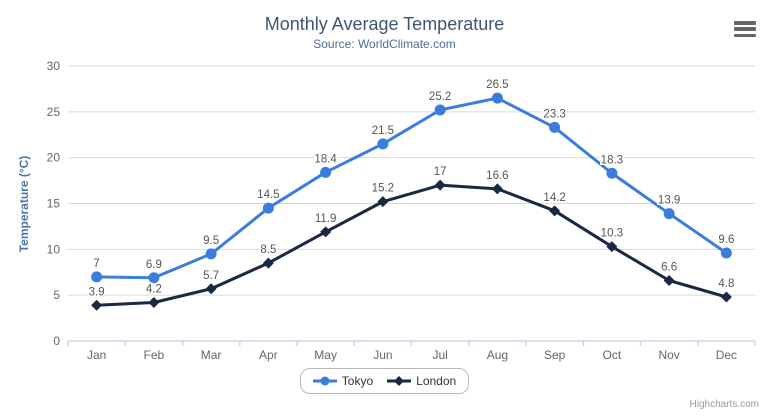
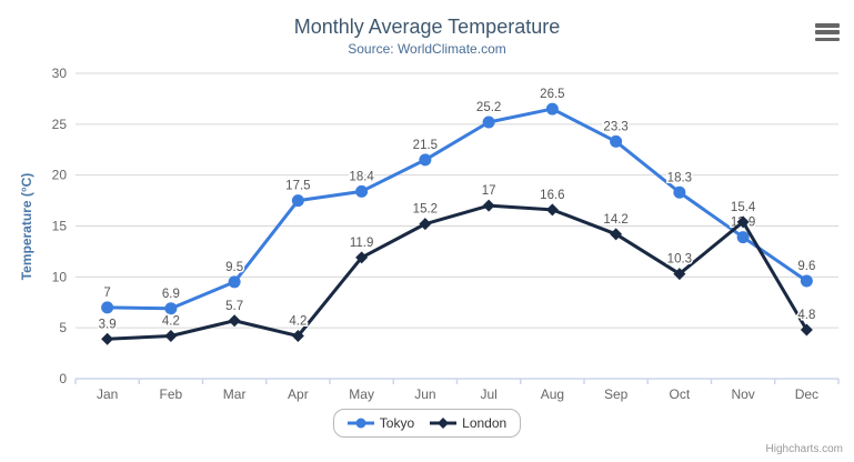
Tokyo/Apr: 14.5 -> 17.5
London/Apr: 8.5 -> 4.2
London/Nov: 6.6 -> 15.4
